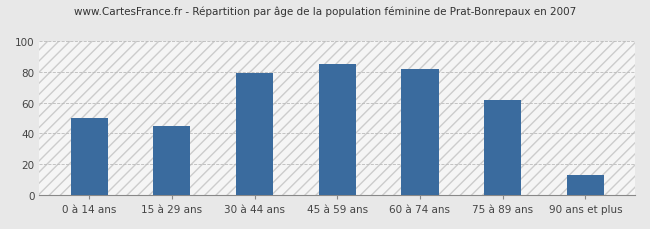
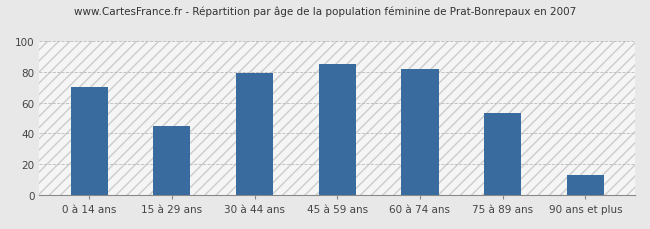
0 à 14 ans: 50 -> 70
75 à 89 ans: 62 -> 53
